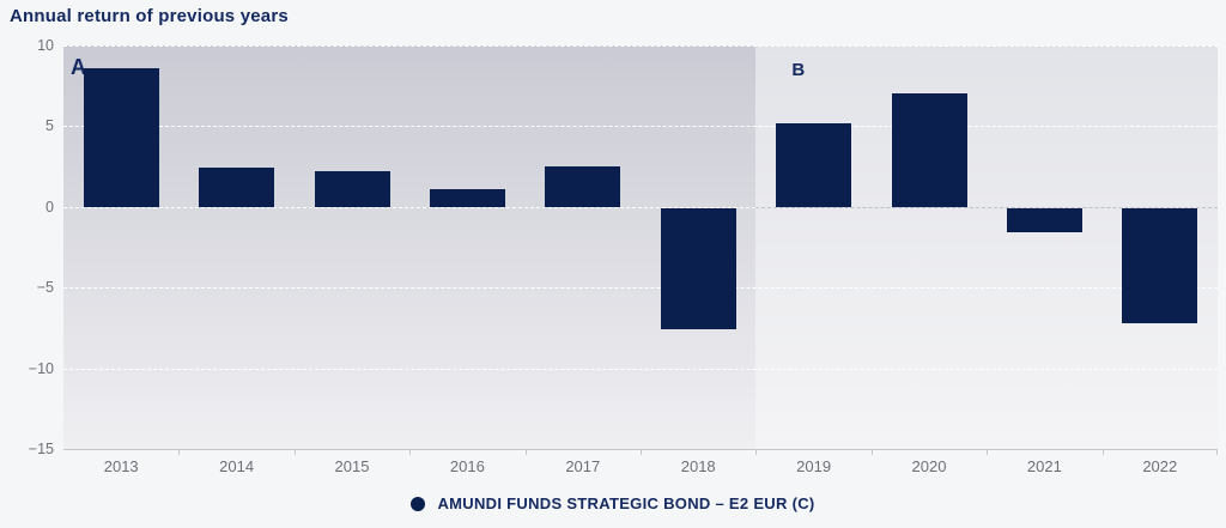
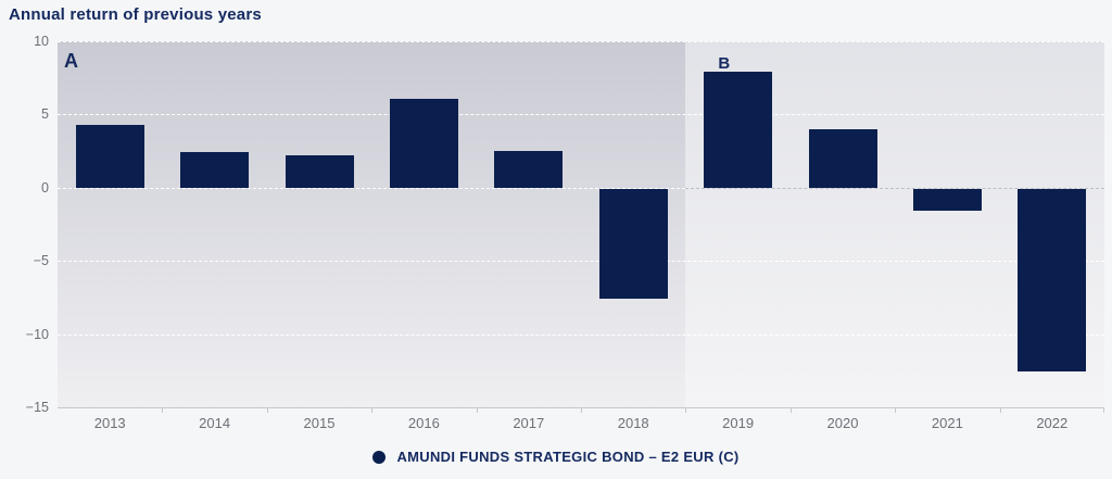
2013: 8.6 -> 4.3
2016: 1.1 -> 6.1
2019: 5.2 -> 7.9
2020: 7.0 -> 4.0
2022: -7.1 -> -12.5
